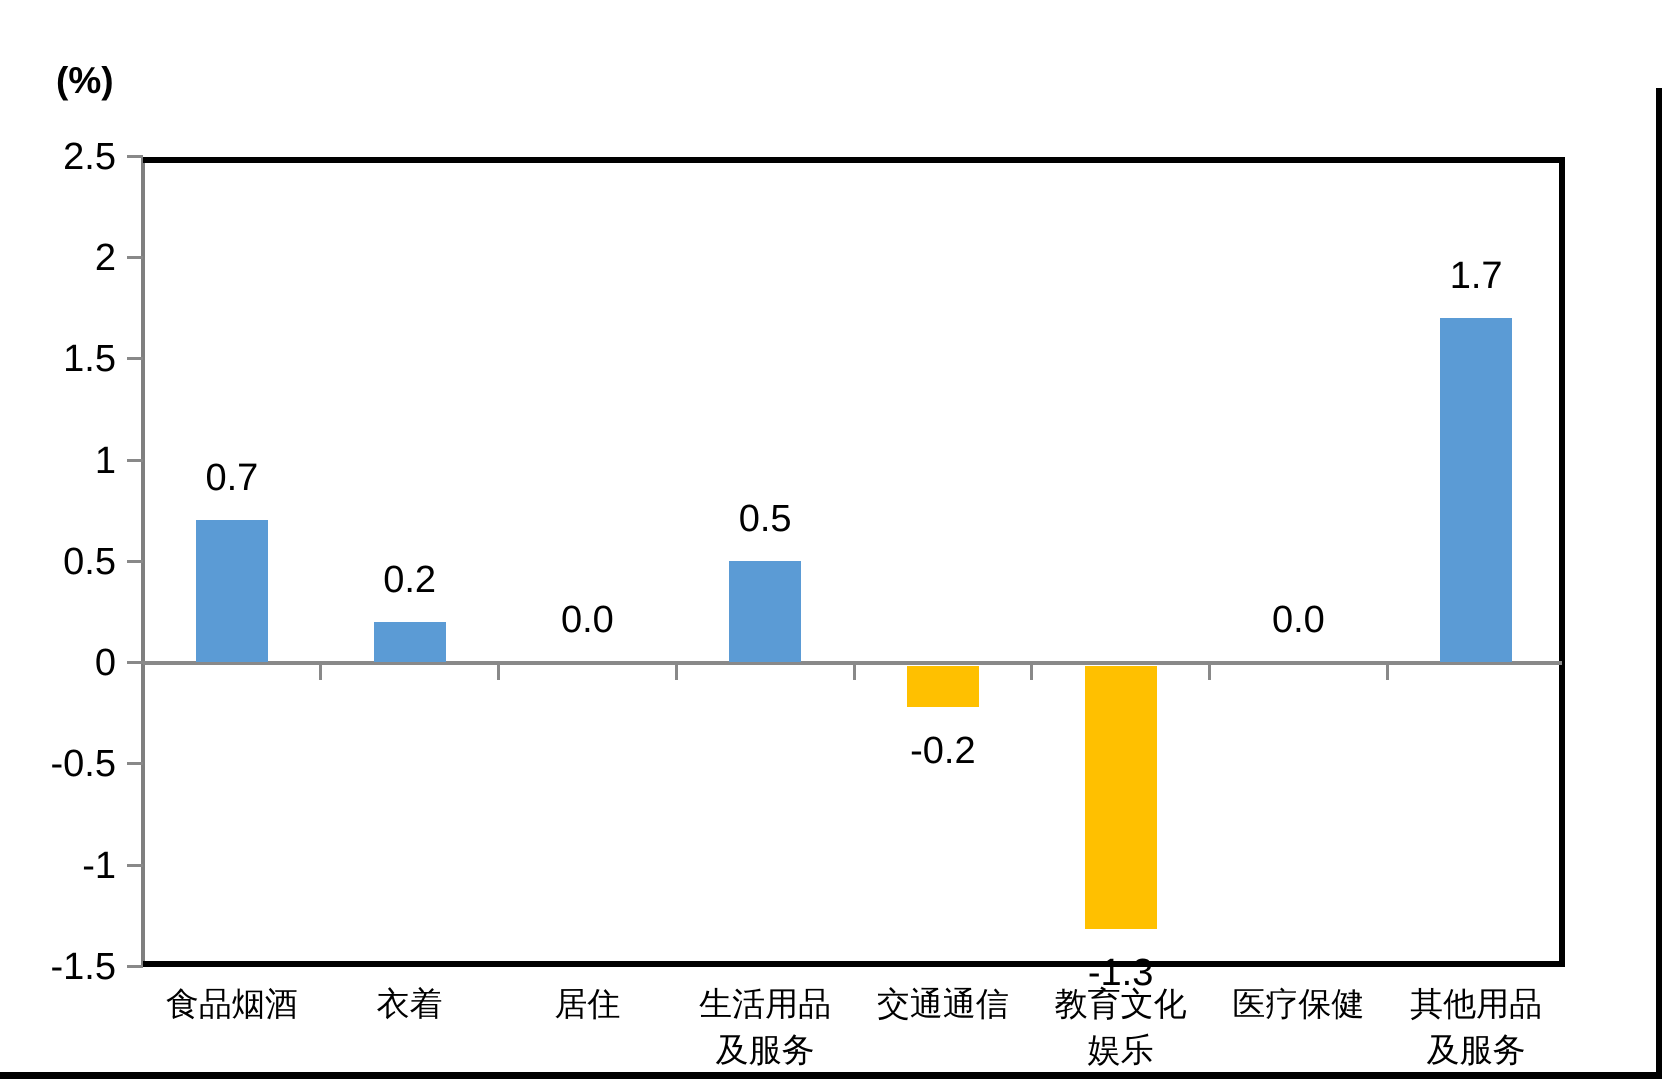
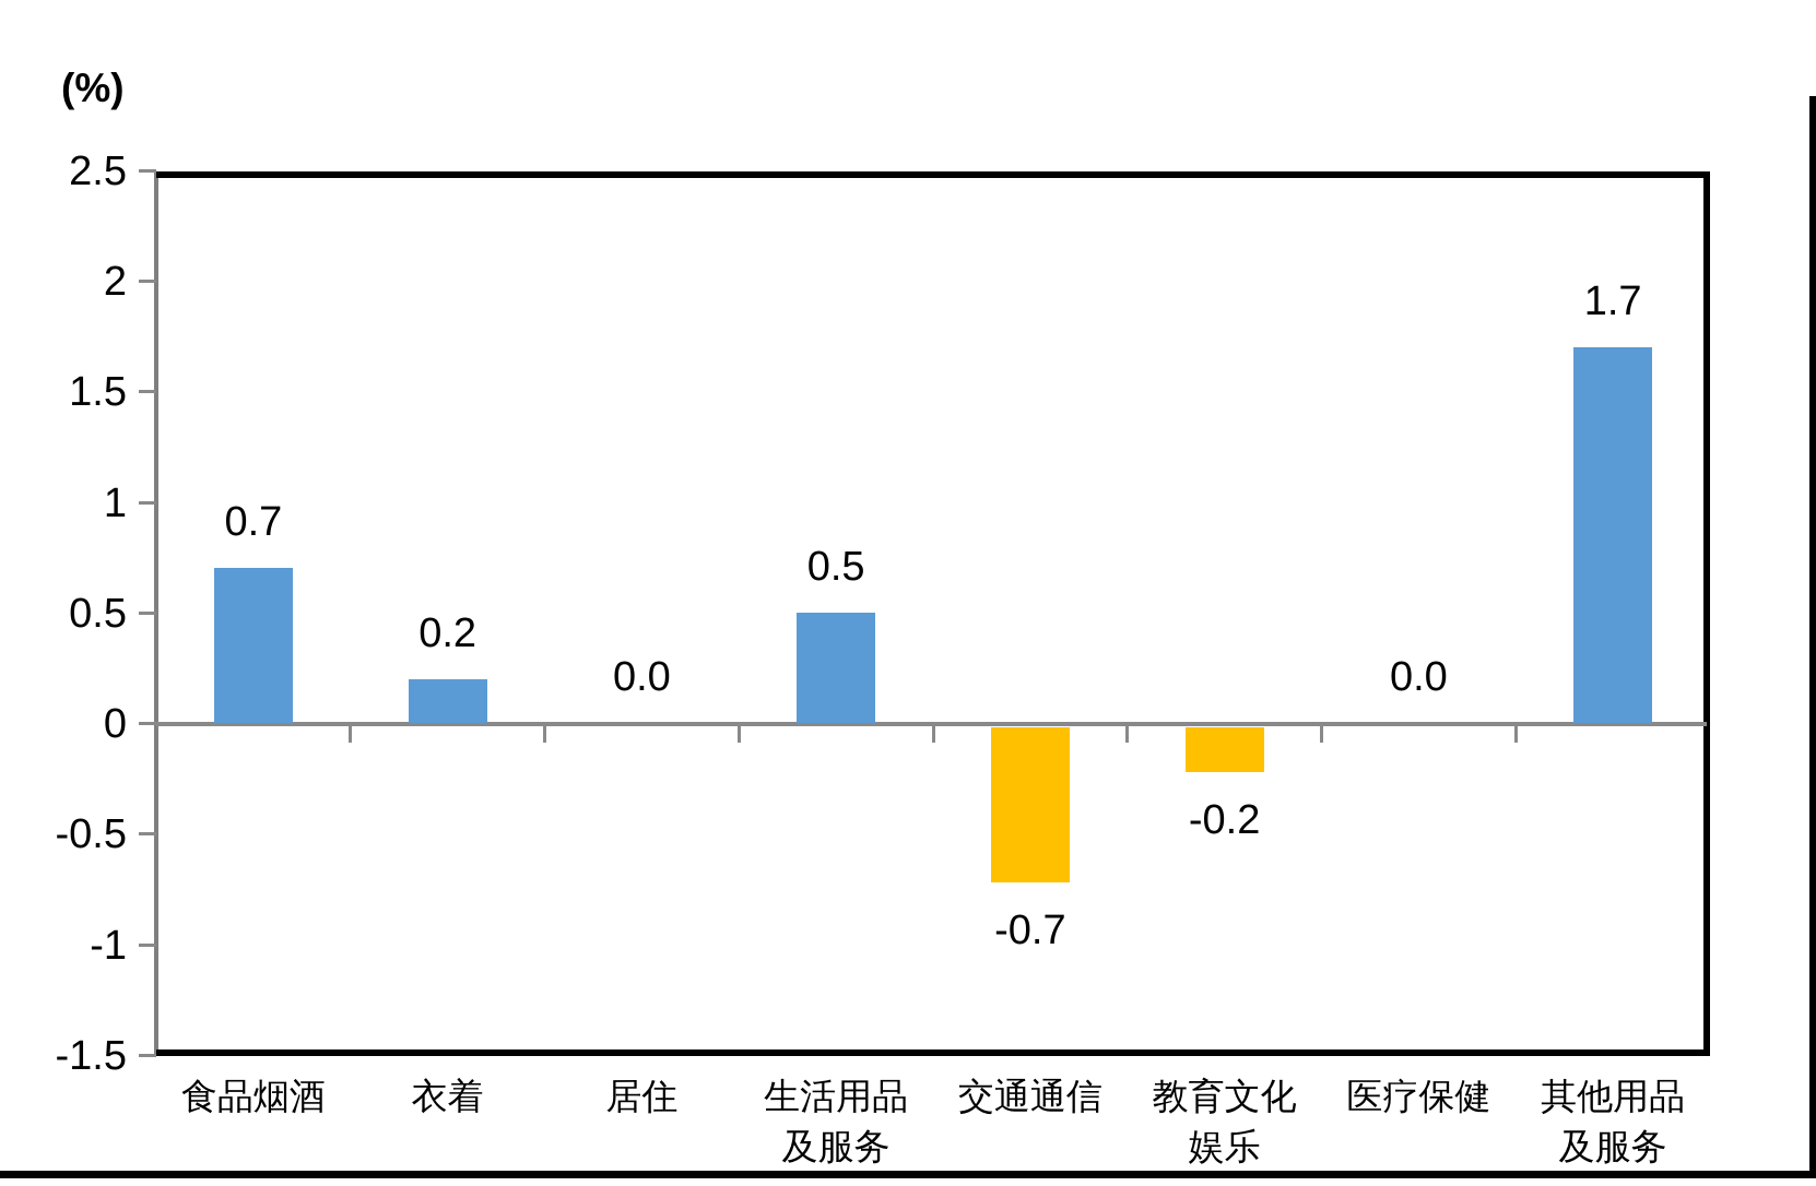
交通通信: -0.2 -> -0.7
教育文化 娱乐: -1.3 -> -0.2
